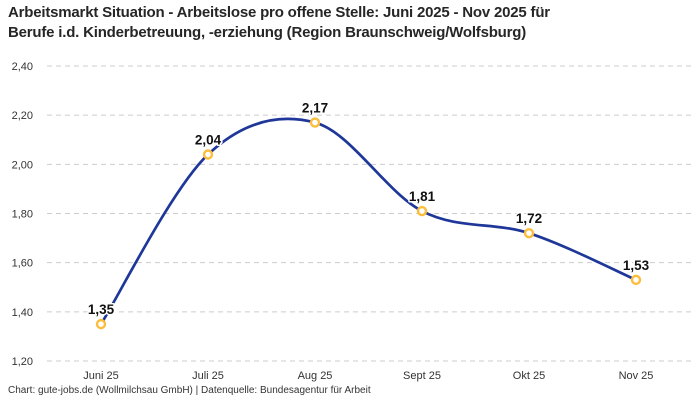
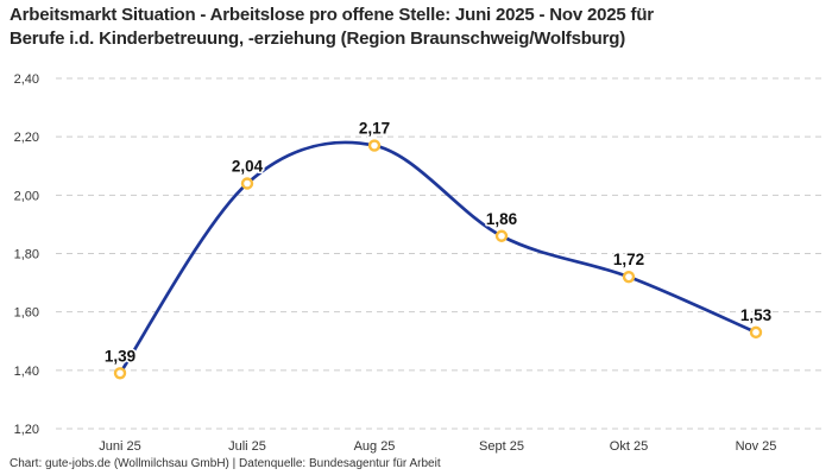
Juni 25: 1,35 -> 1,39
Sept 25: 1,81 -> 1,86
